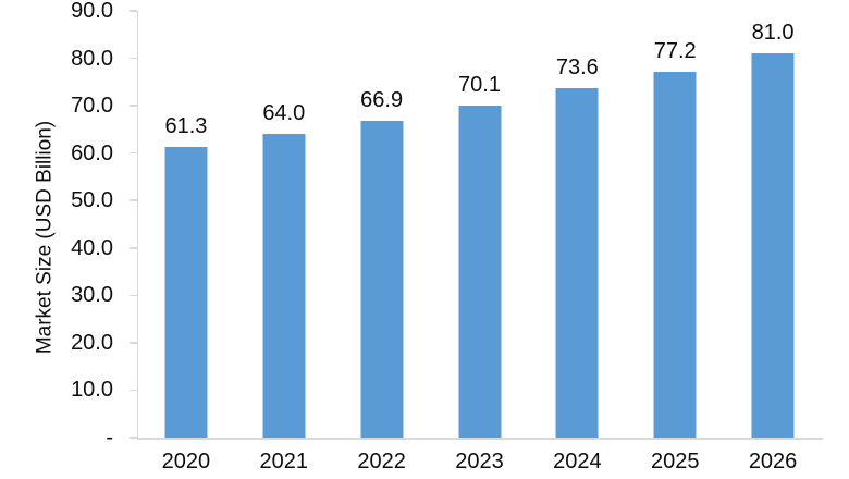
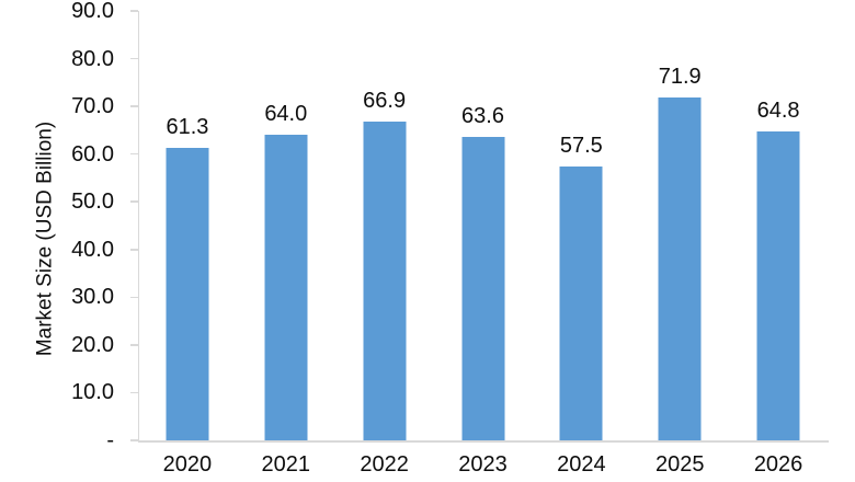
2023: 70.1 -> 63.6
2024: 73.6 -> 57.5
2025: 77.2 -> 71.9
2026: 81.0 -> 64.8
